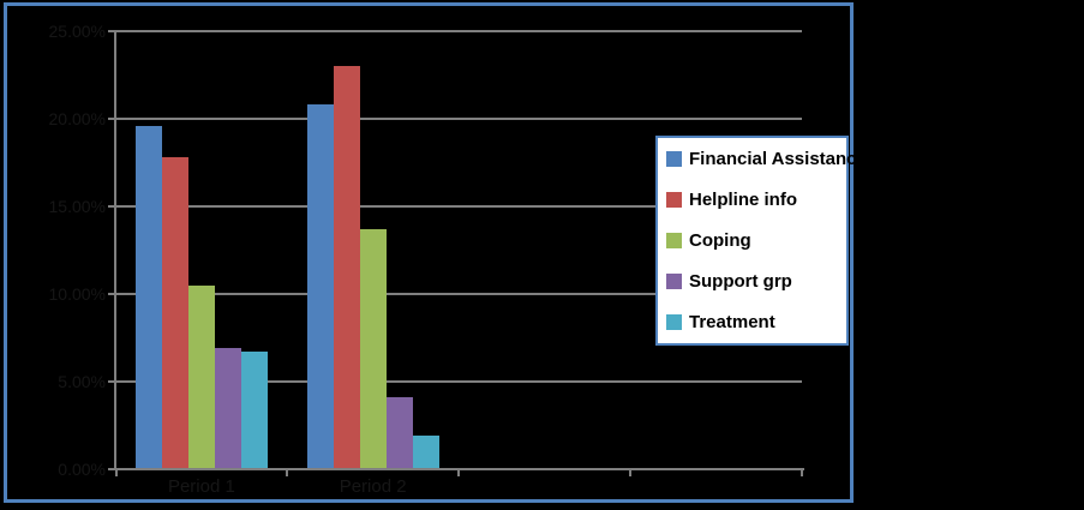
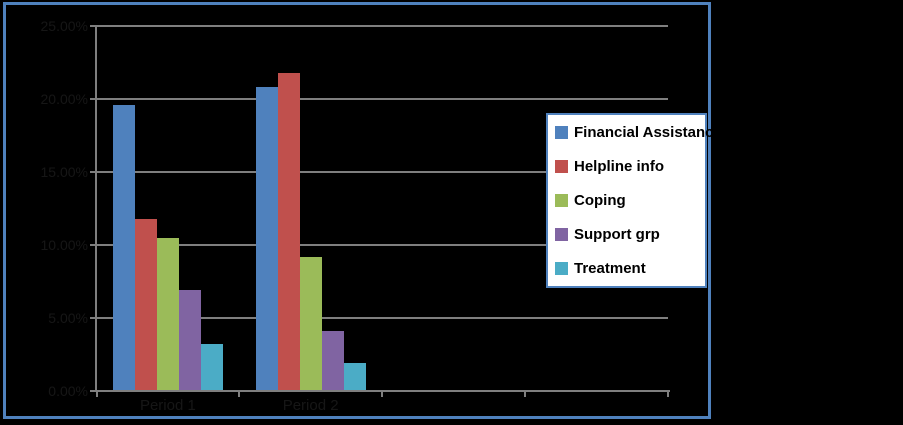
Helpline info/Period 1: 17.8% -> 11.8%
Treatment/Period 1: 6.7% -> 3.2%
Helpline info/Period 2: 23.0% -> 21.8%
Coping/Period 2: 13.7% -> 9.2%
